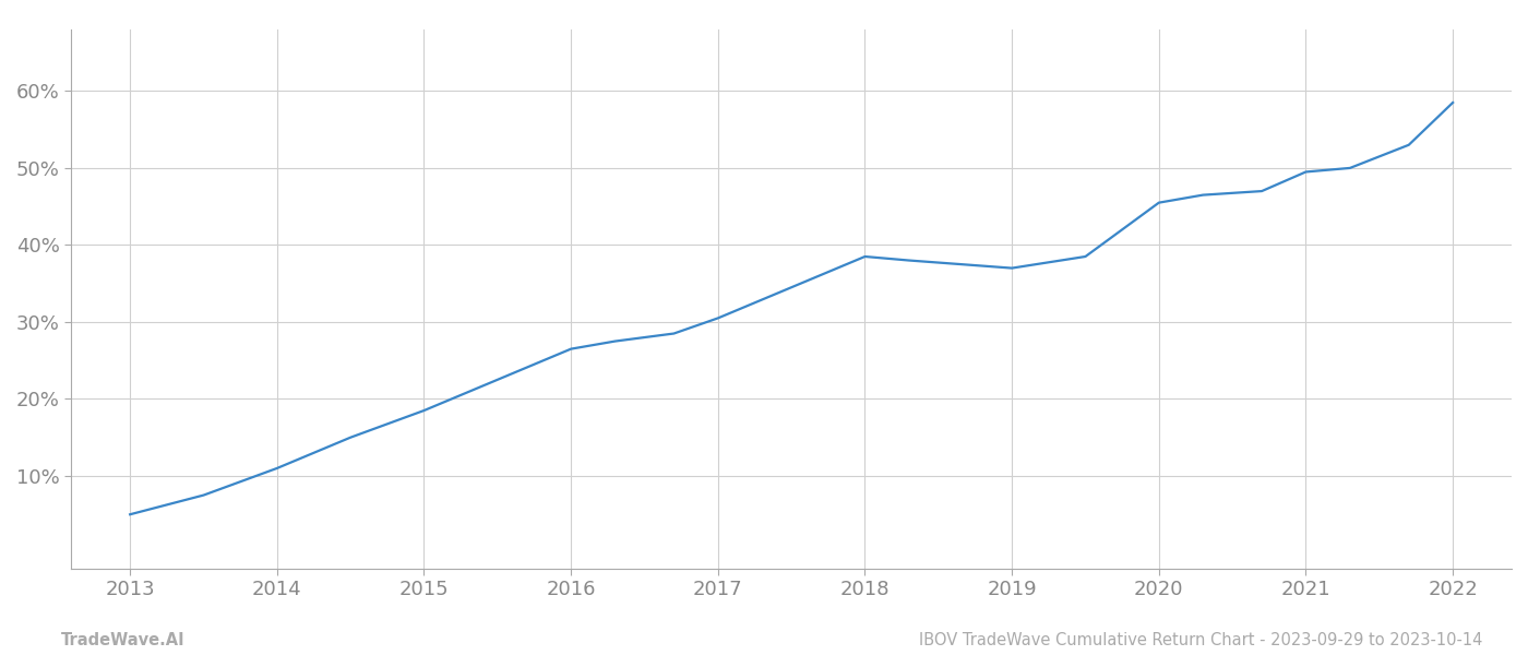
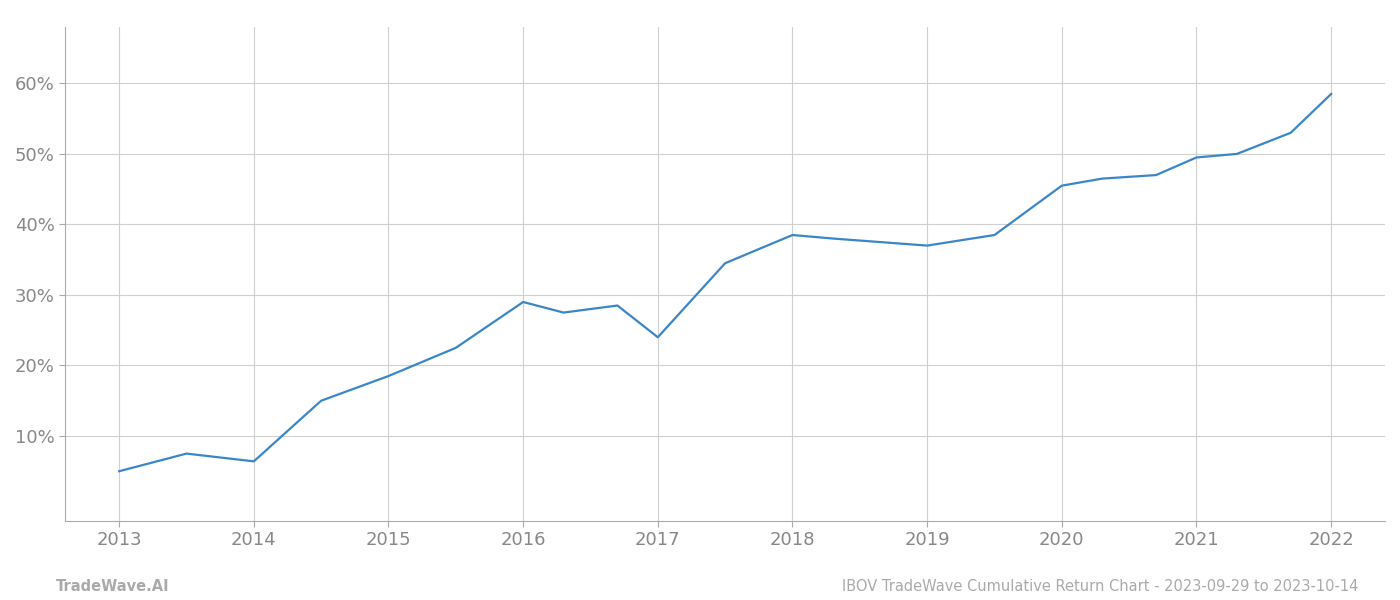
2014: 11.0% -> 6.4%
2016: 26.5% -> 29.0%
2017: 30.5% -> 24.0%
